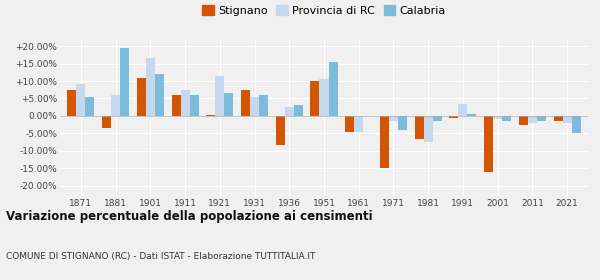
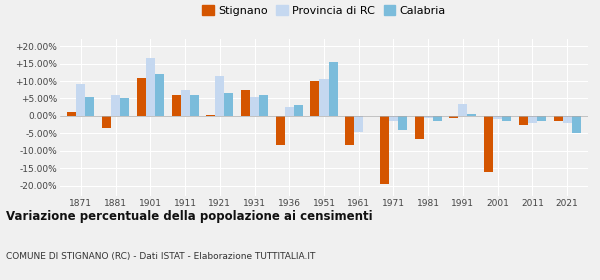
Stignano/1871: 7.5% -> 1.0%
Calabria/1881: 19.5% -> 5.0%
Stignano/1961: -4.5% -> -8.5%
Stignano/1971: -15.0% -> -19.5%
Provincia di RC/1981: -7.5% -> -0.5%
